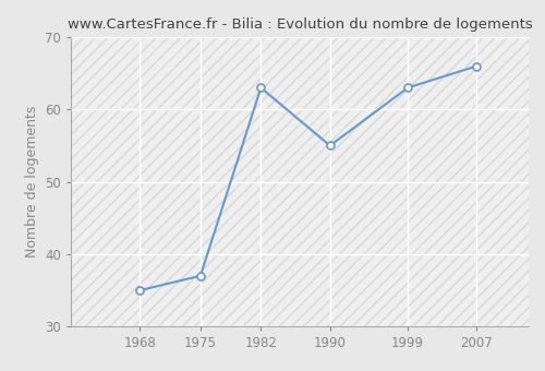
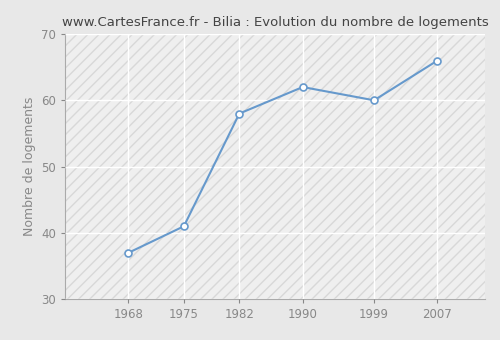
1968: 35 -> 37
1975: 37 -> 41
1982: 63 -> 58
1990: 55 -> 62
1999: 63 -> 60
